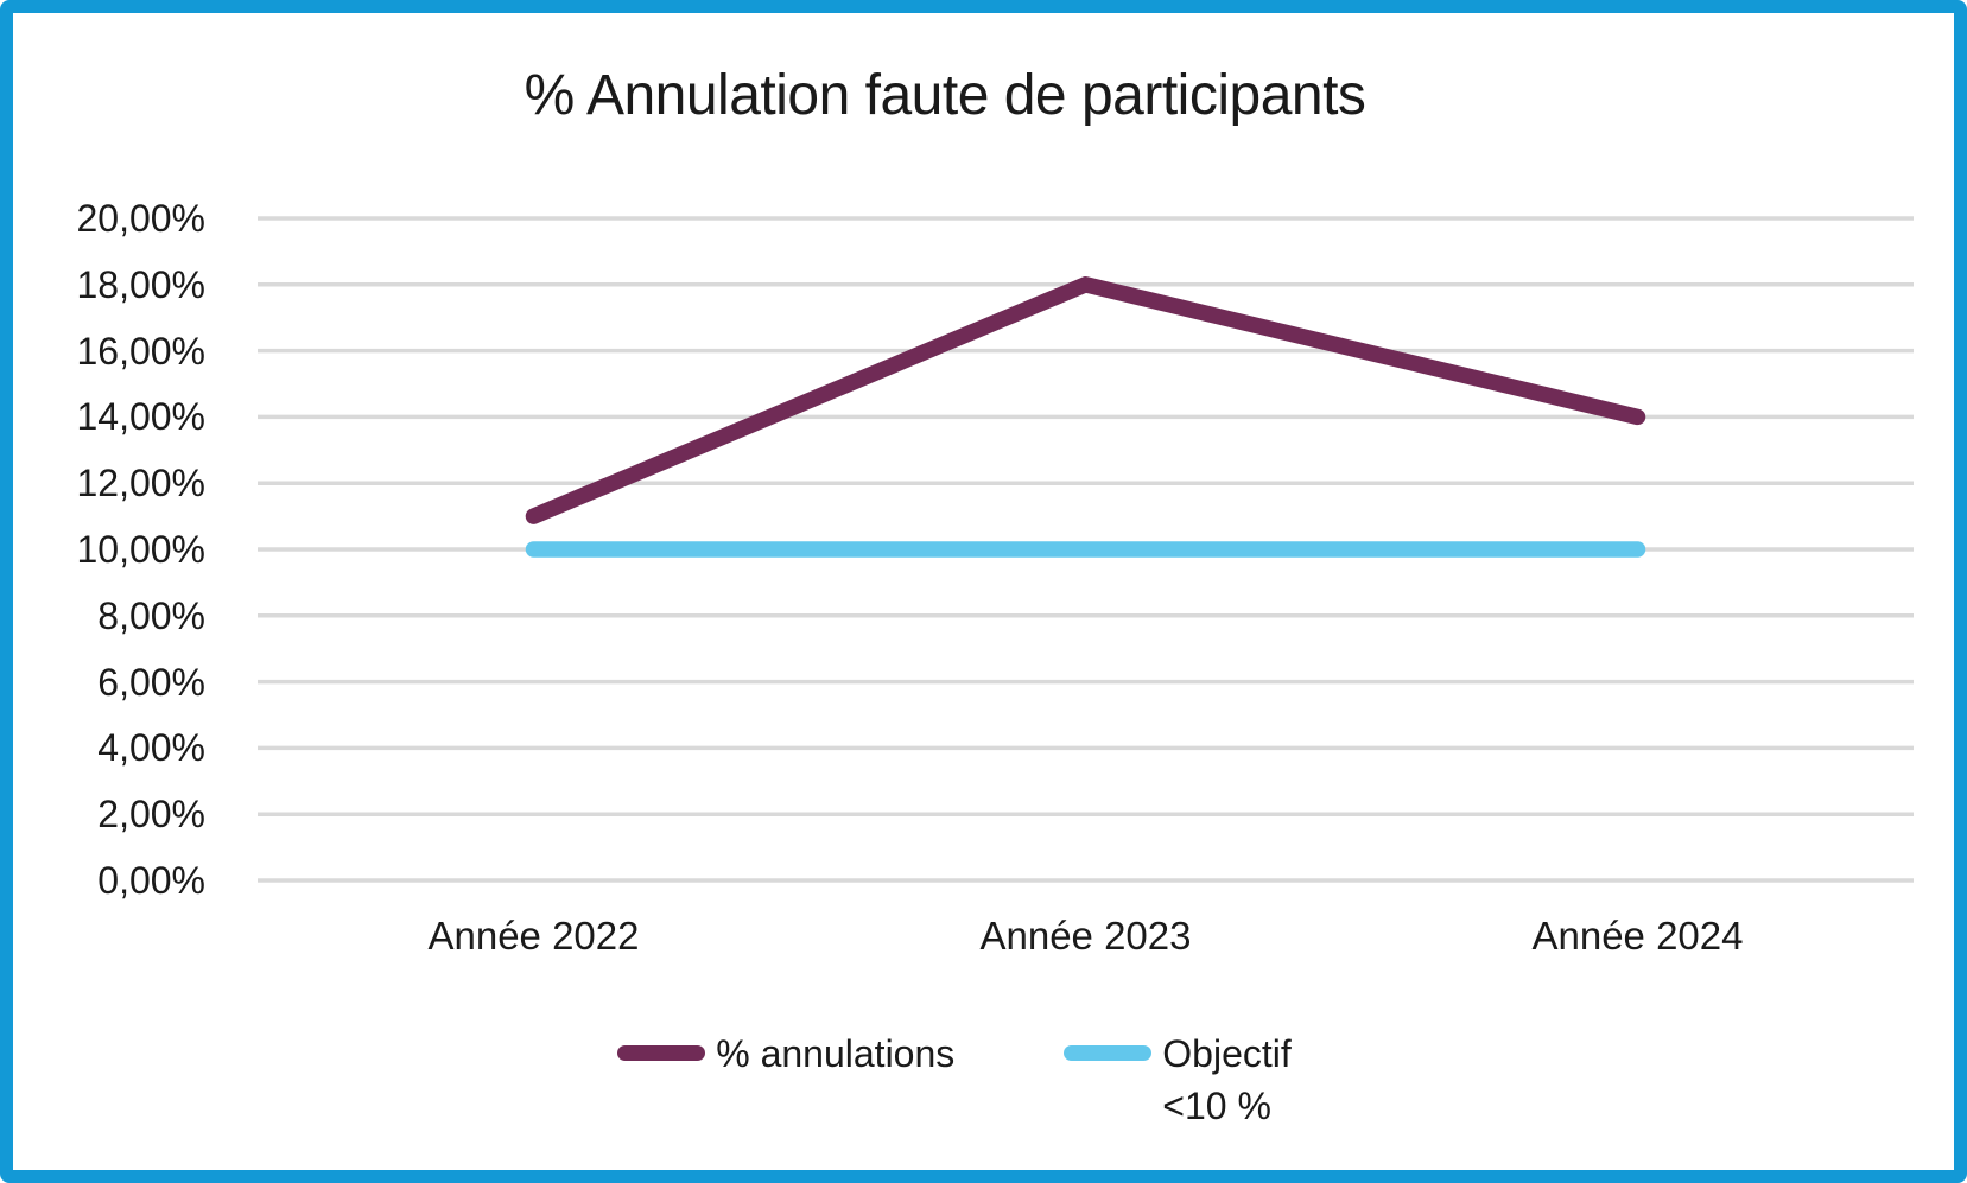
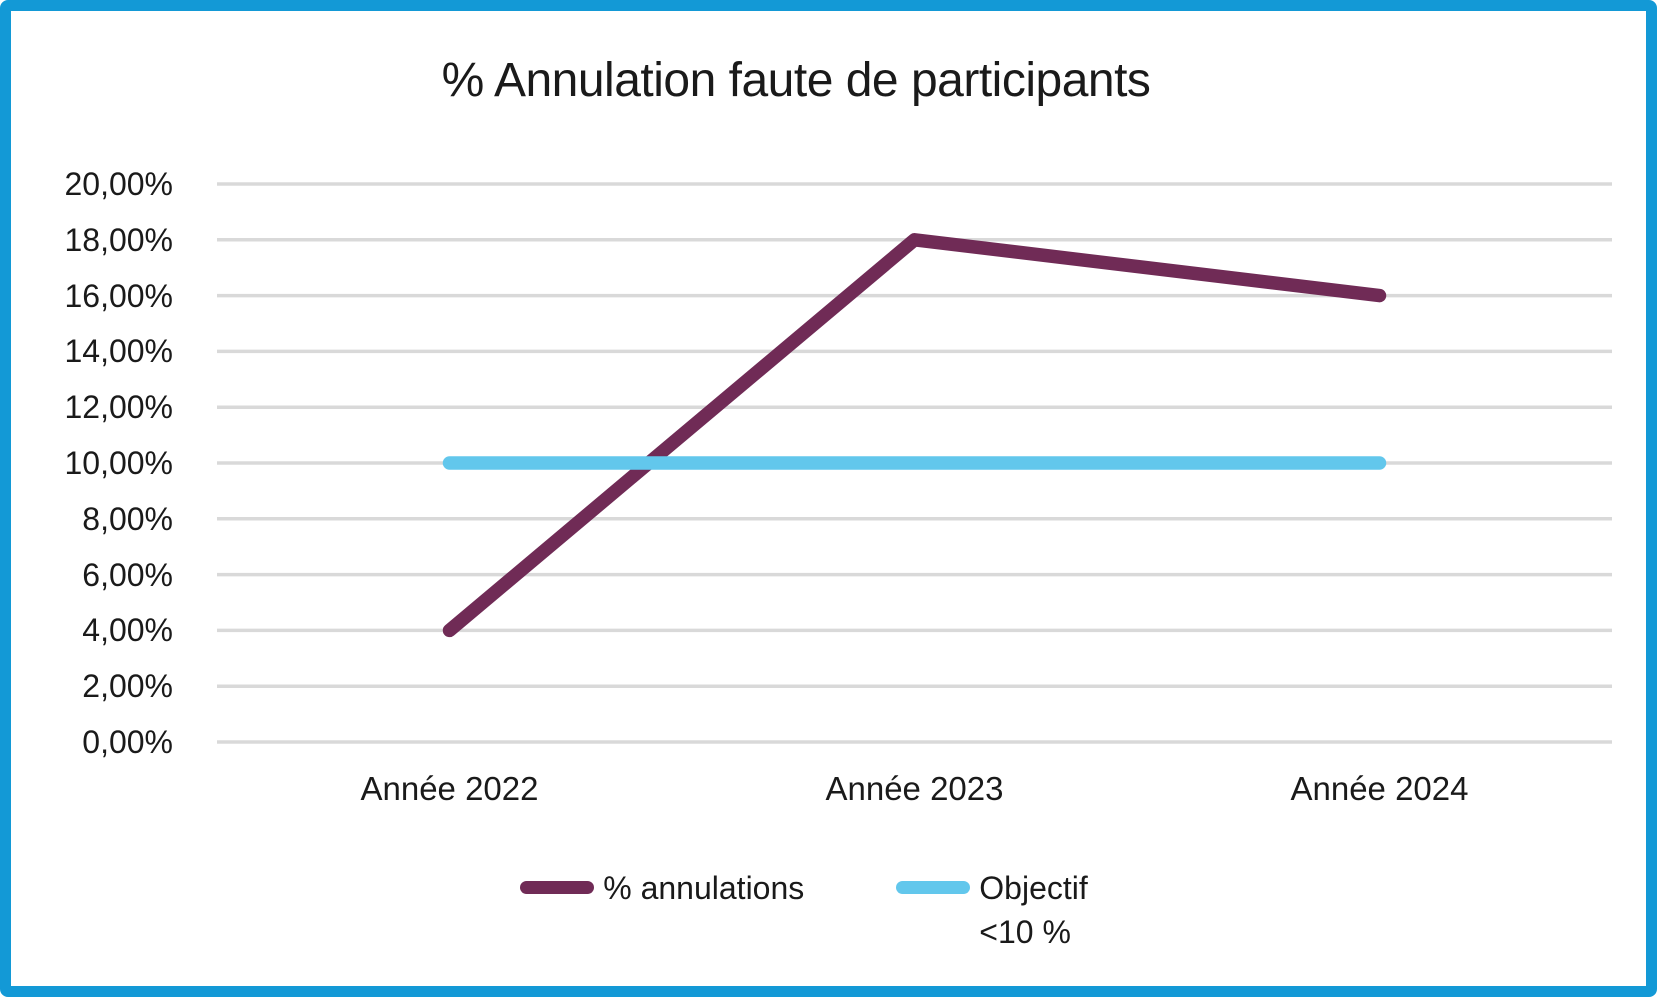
% annulations/Année 2022: 11% -> 4%
% annulations/Année 2024: 14% -> 16%
